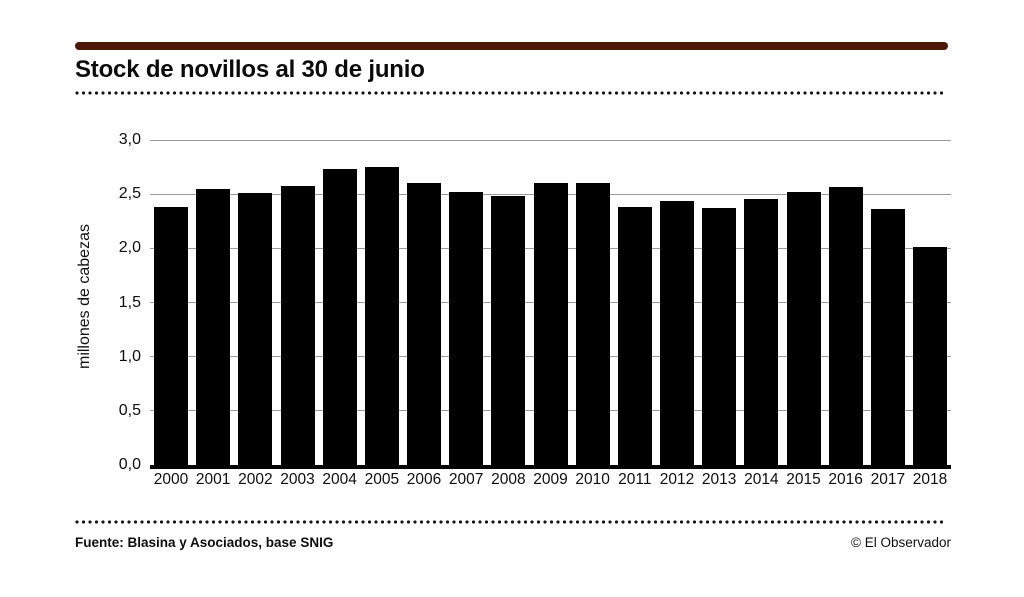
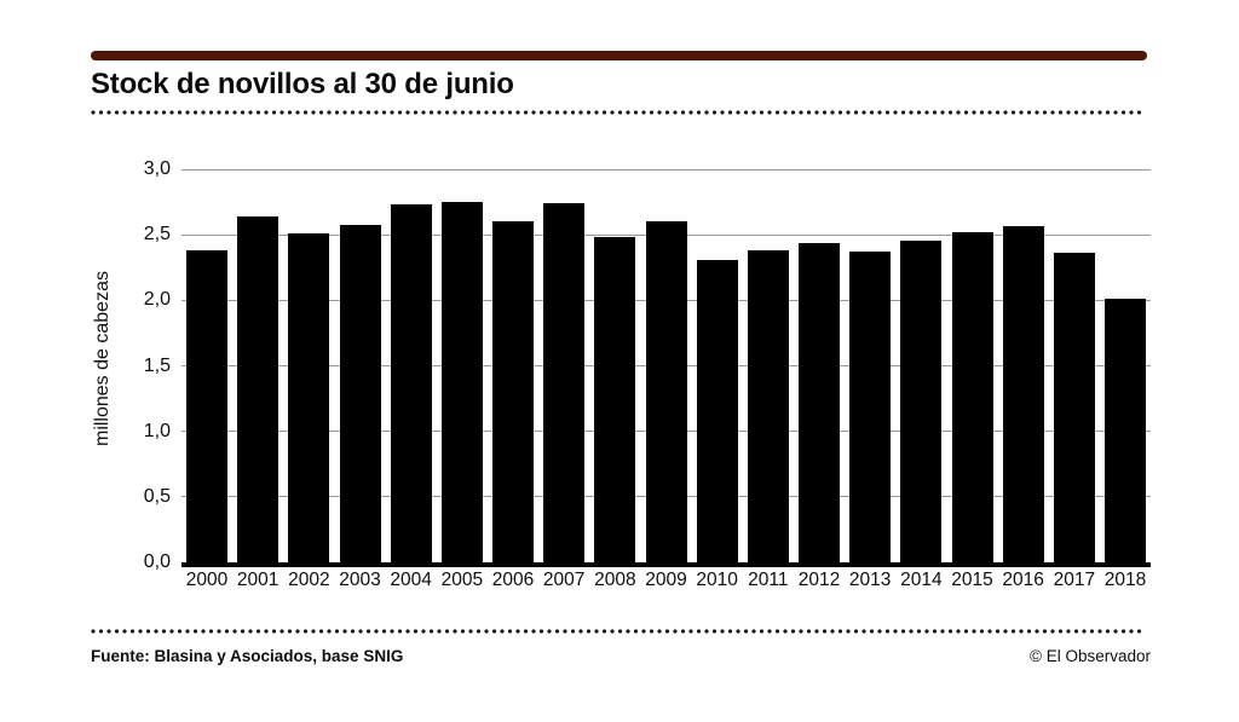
2001: 2,55 -> 2,64
2007: 2,52 -> 2,74
2010: 2,60 -> 2,31
